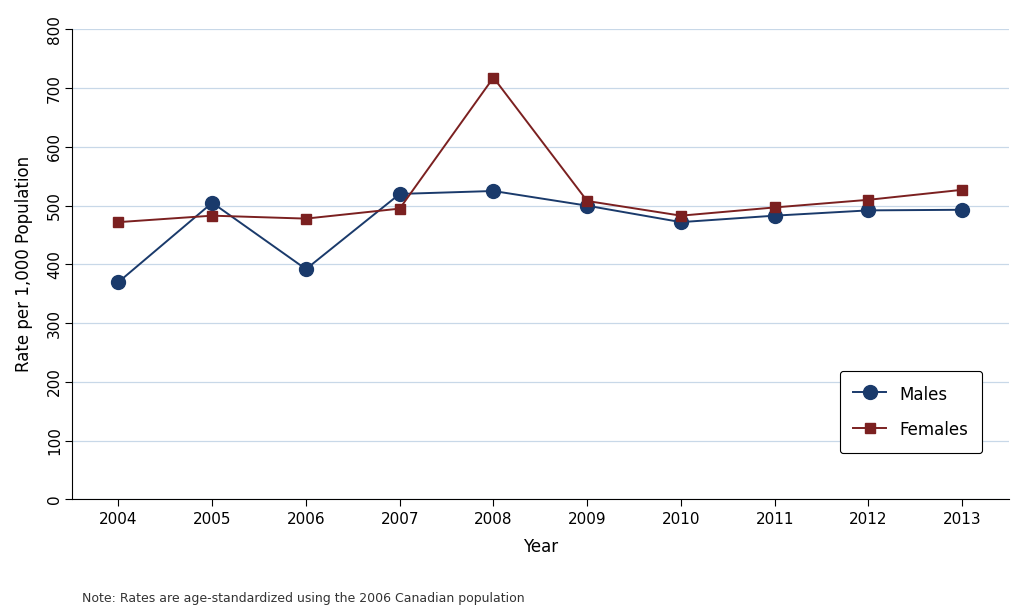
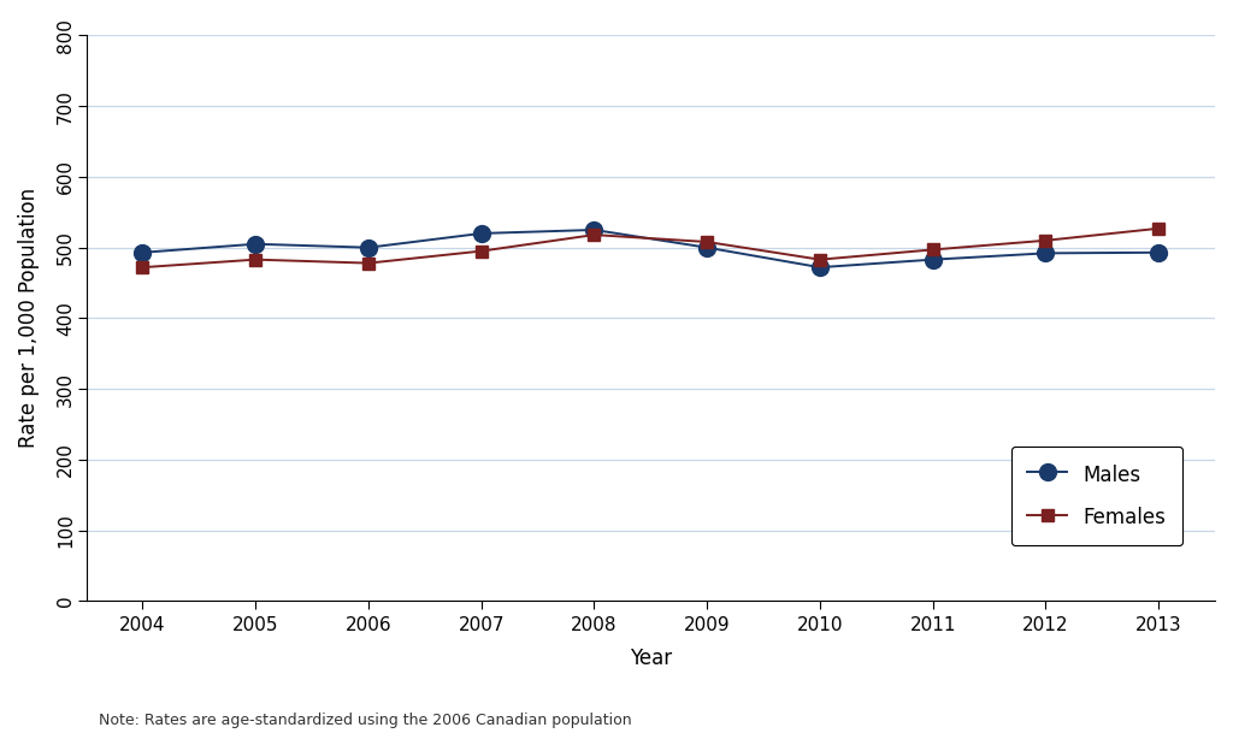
Males/2004: 370 -> 493
Males/2006: 392 -> 500
Females/2008: 718 -> 518
